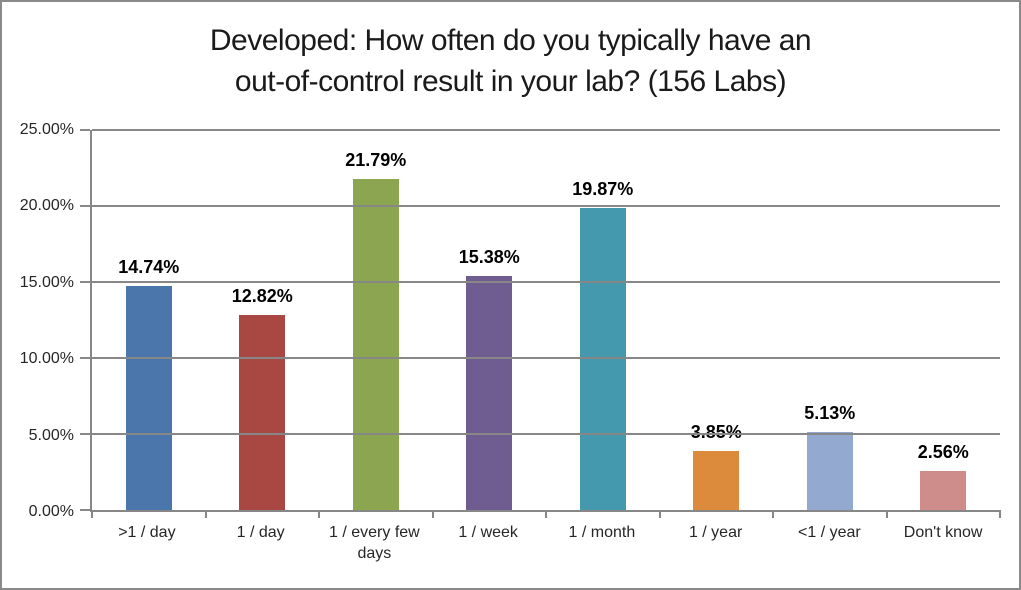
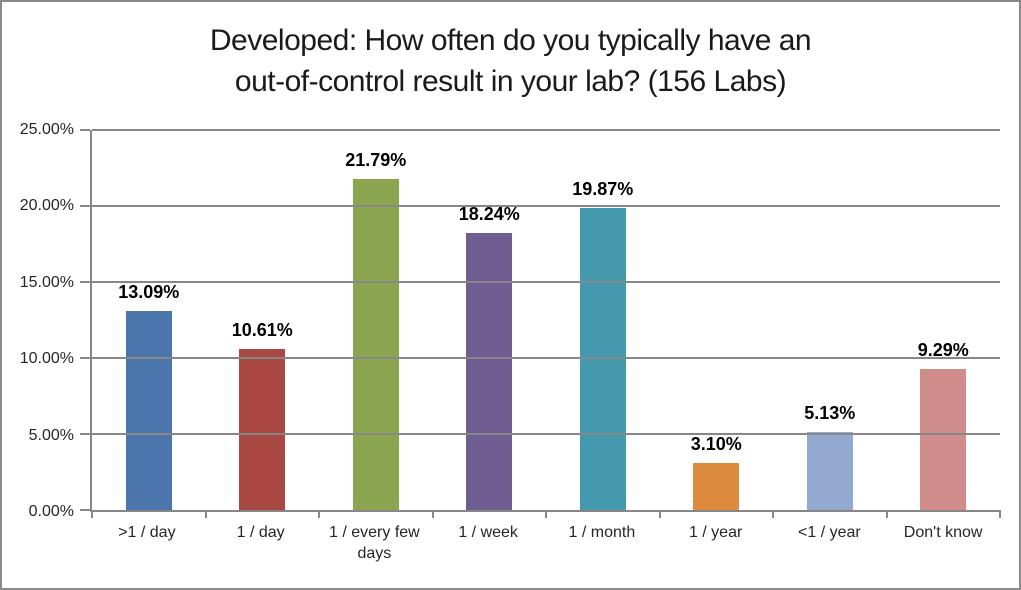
>1 / day: 14.74% -> 13.09%
1 / day: 12.82% -> 10.61%
1 / week: 15.38% -> 18.24%
1 / year: 3.85% -> 3.10%
Don't know: 2.56% -> 9.29%
